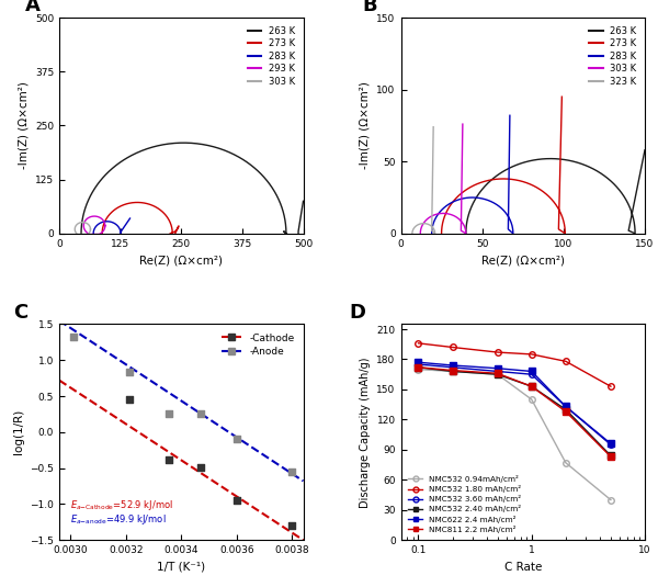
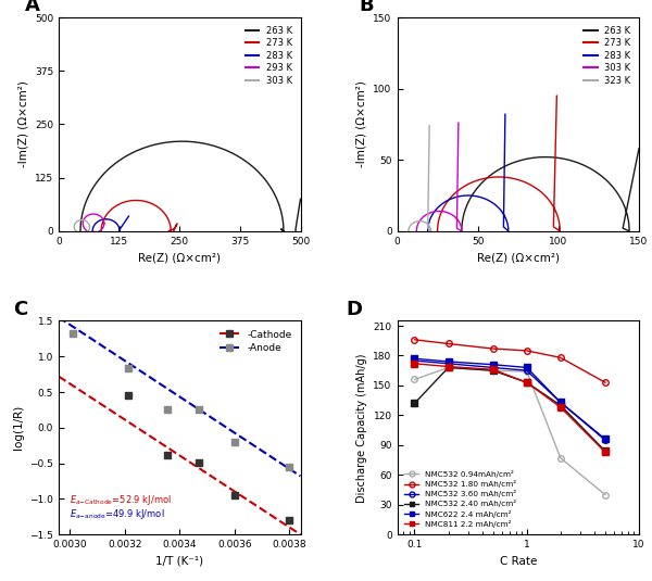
-Anode/0.0036: -0.10 -> -0.20
NMC532 0.94mAh/cm²/0.1: 170 -> 156
NMC532 2.40 mAh/cm²/0.1: 172 -> 132
NMC532 0.94mAh/cm²/1: 140 -> 164
